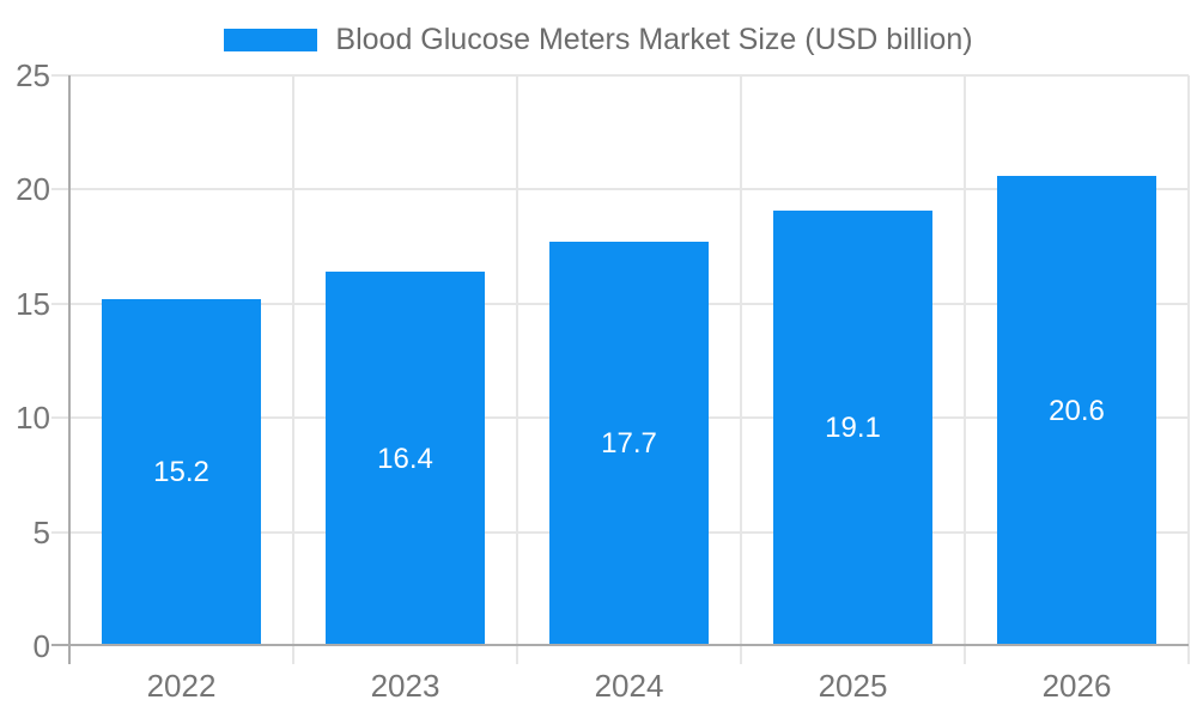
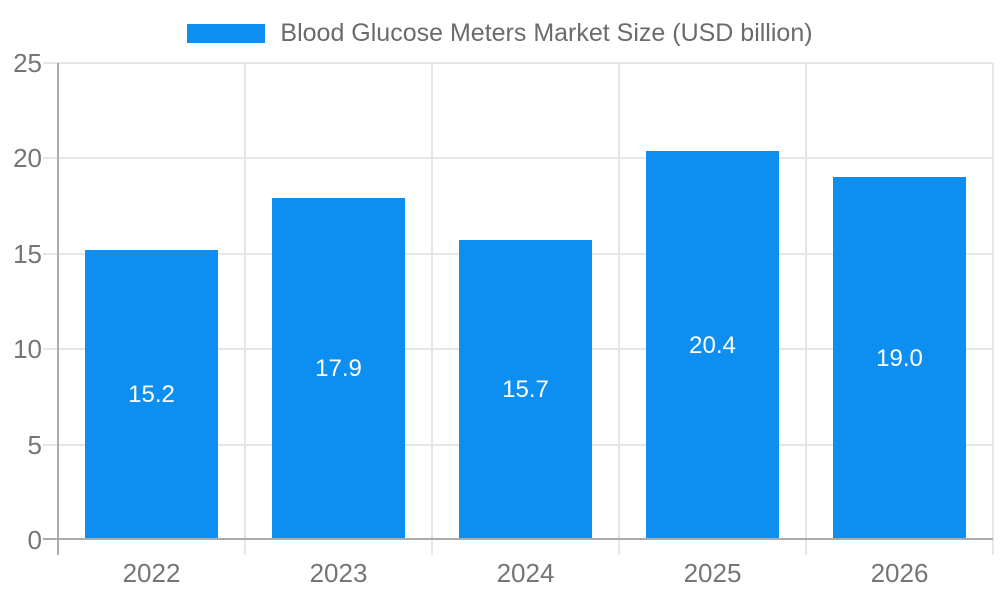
2023: 16.4 -> 17.9
2024: 17.7 -> 15.7
2025: 19.1 -> 20.4
2026: 20.6 -> 19.0
